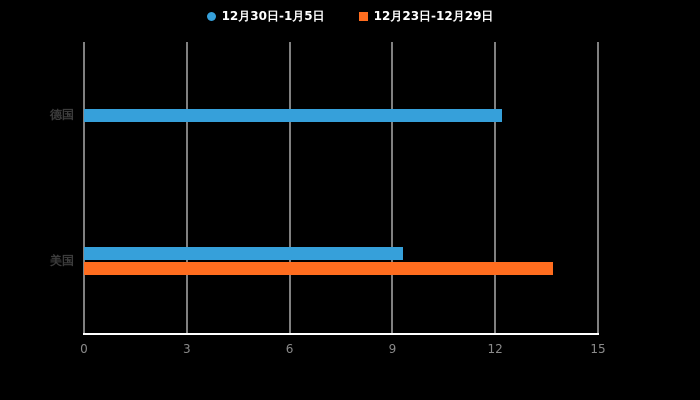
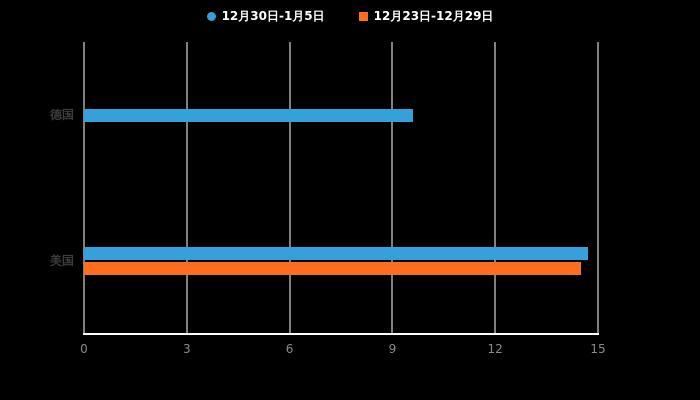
12月30日-1月5日/德国: 12.2 -> 9.6
12月30日-1月5日/美国: 9.3 -> 14.7
12月23日-12月29日/美国: 13.7 -> 14.5
